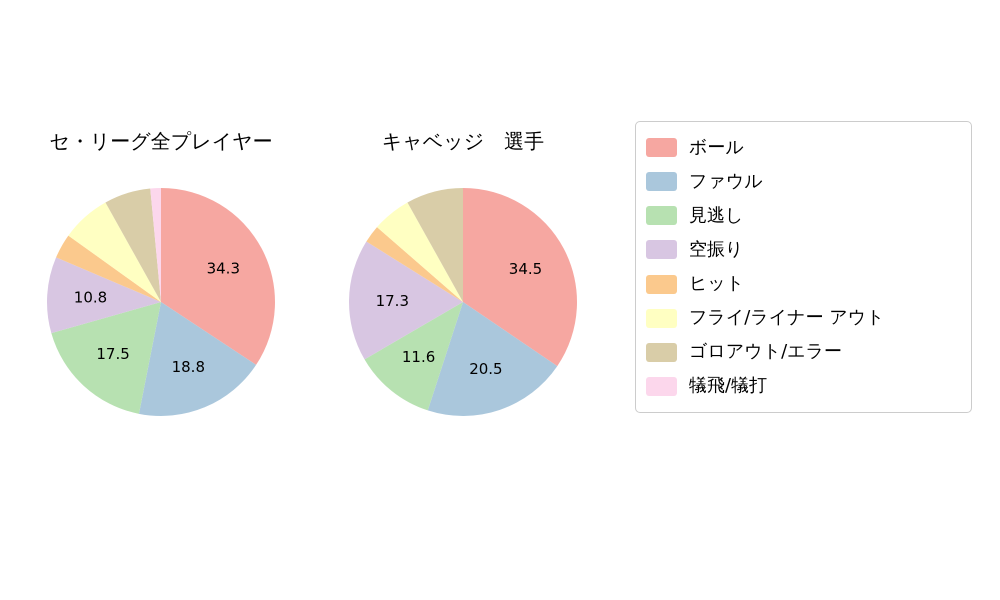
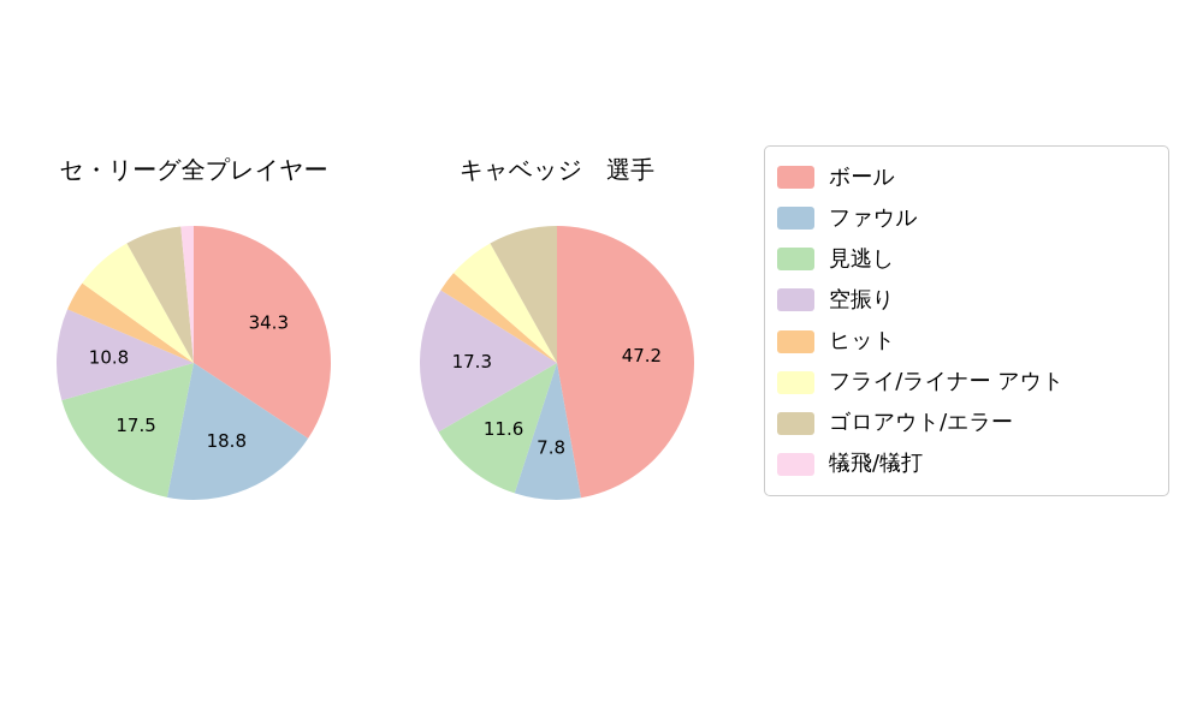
キャベッジ 選手/ボール: 34.5 -> 47.2
キャベッジ 選手/ファウル: 20.5 -> 7.8
